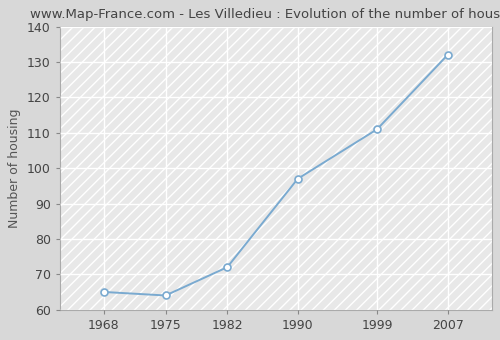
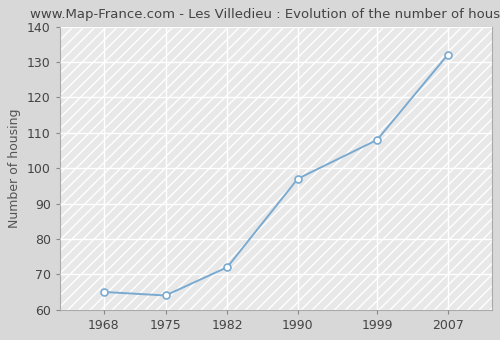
1999: 111 -> 108
